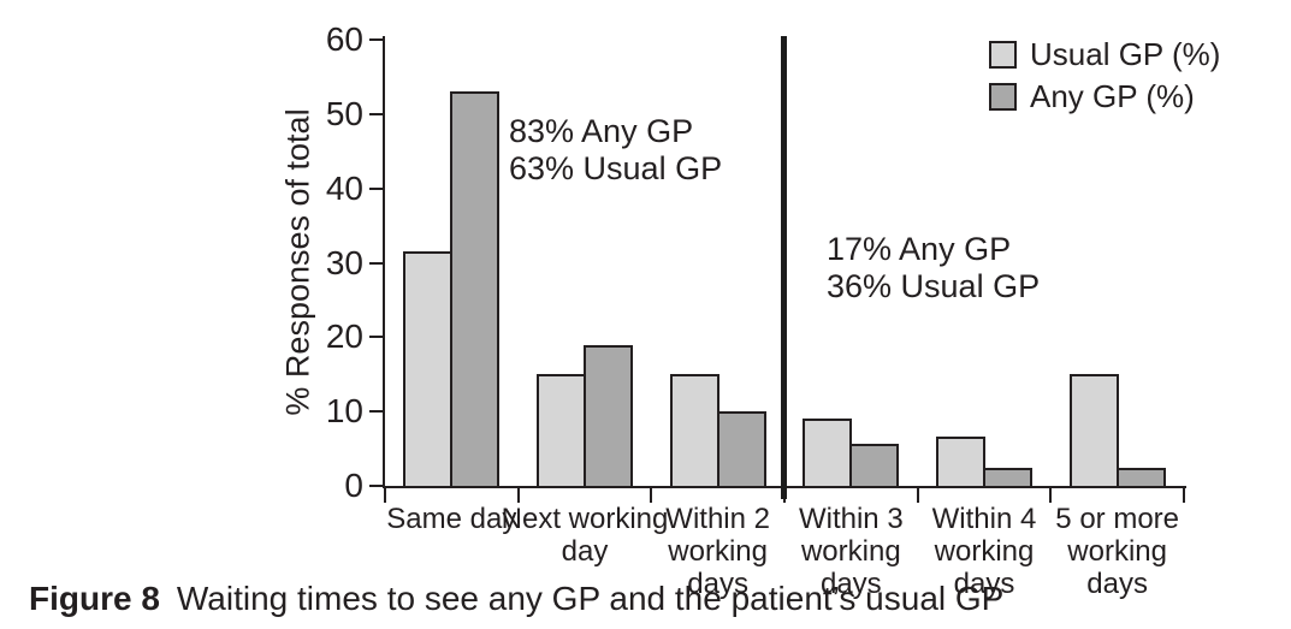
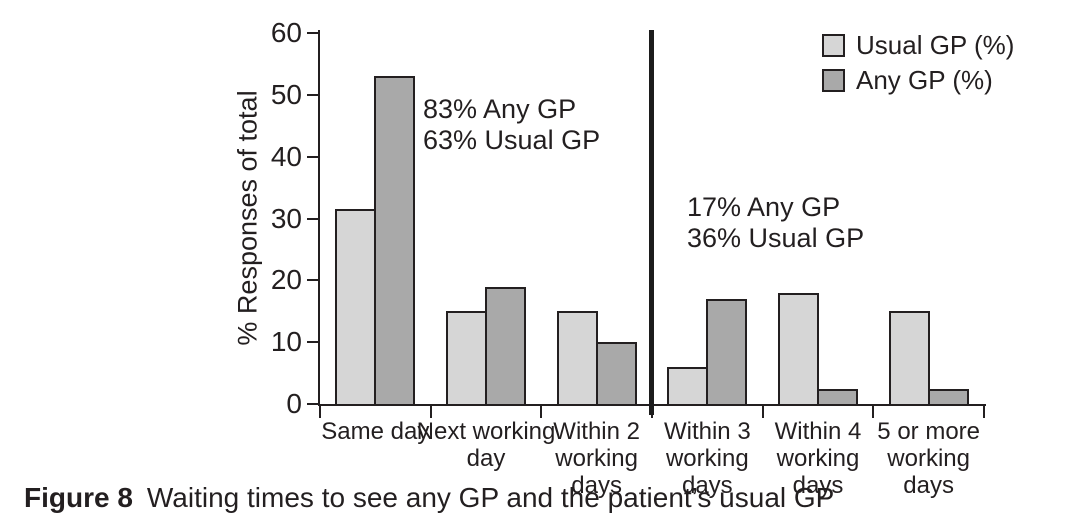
Usual GP (%)/Within 3 working days: 9 -> 6
Any GP (%)/Within 3 working days: 6 -> 17
Usual GP (%)/Within 4 working days: 7 -> 18
